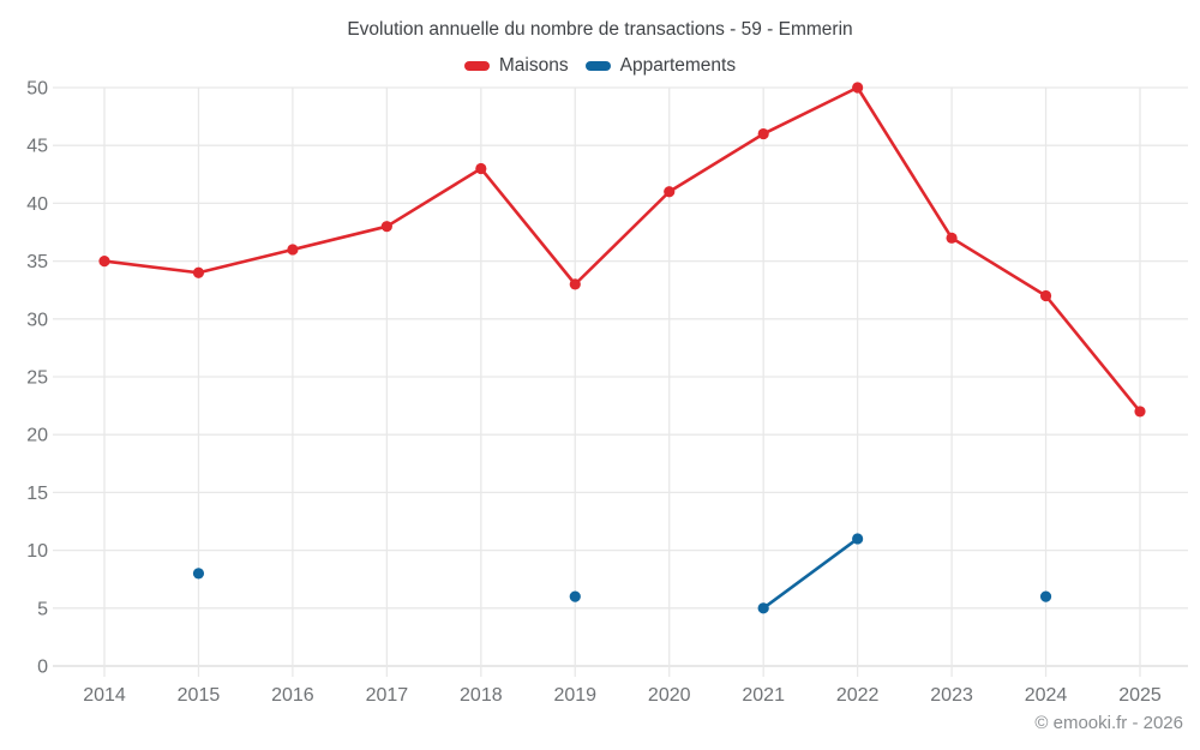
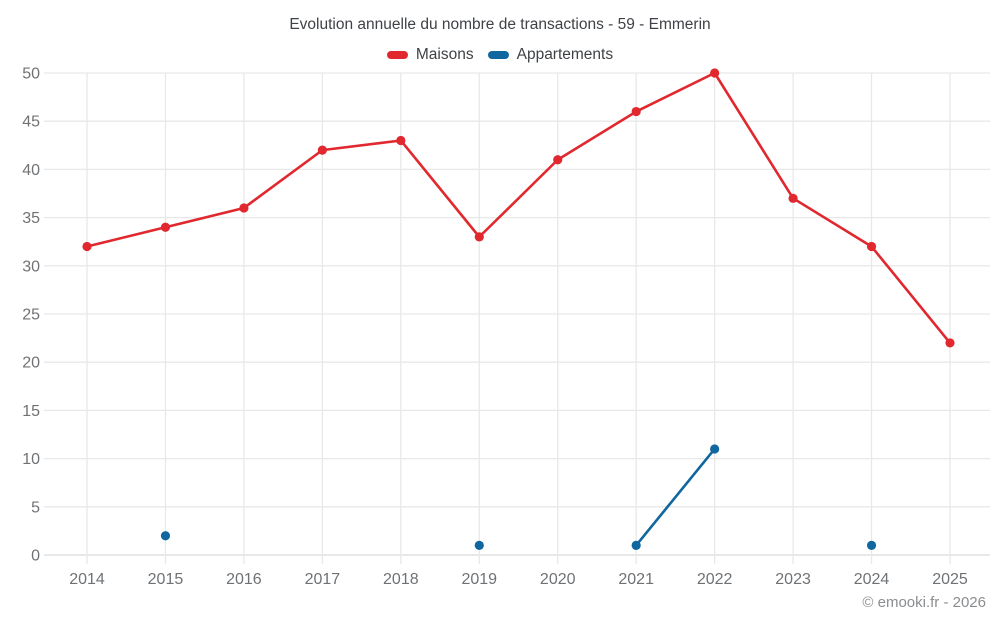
Maisons/2014: 35 -> 32
Appartements/2015: 8 -> 2
Maisons/2017: 38 -> 42
Appartements/2019: 6 -> 1
Appartements/2021: 5 -> 1
Appartements/2024: 6 -> 1
